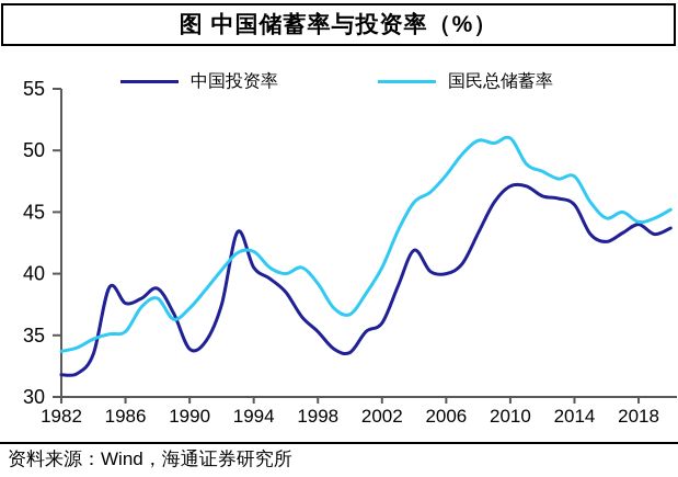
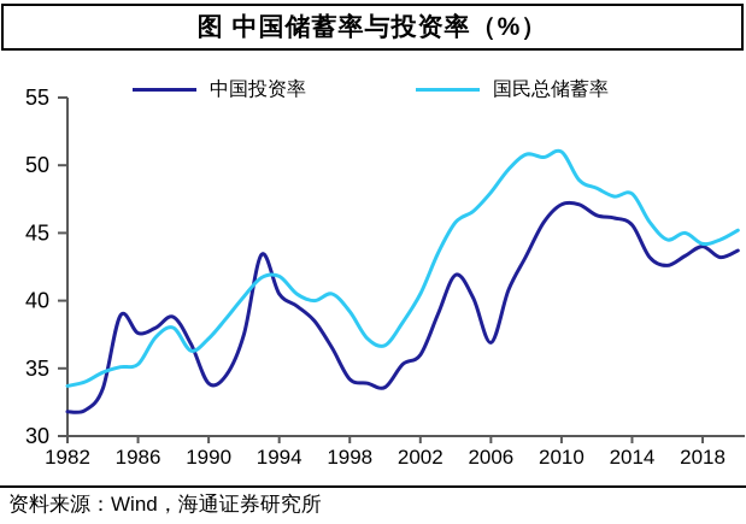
中国投资率/1998: 35.3 -> 34.2
中国投资率/2006: 40.0 -> 36.9
